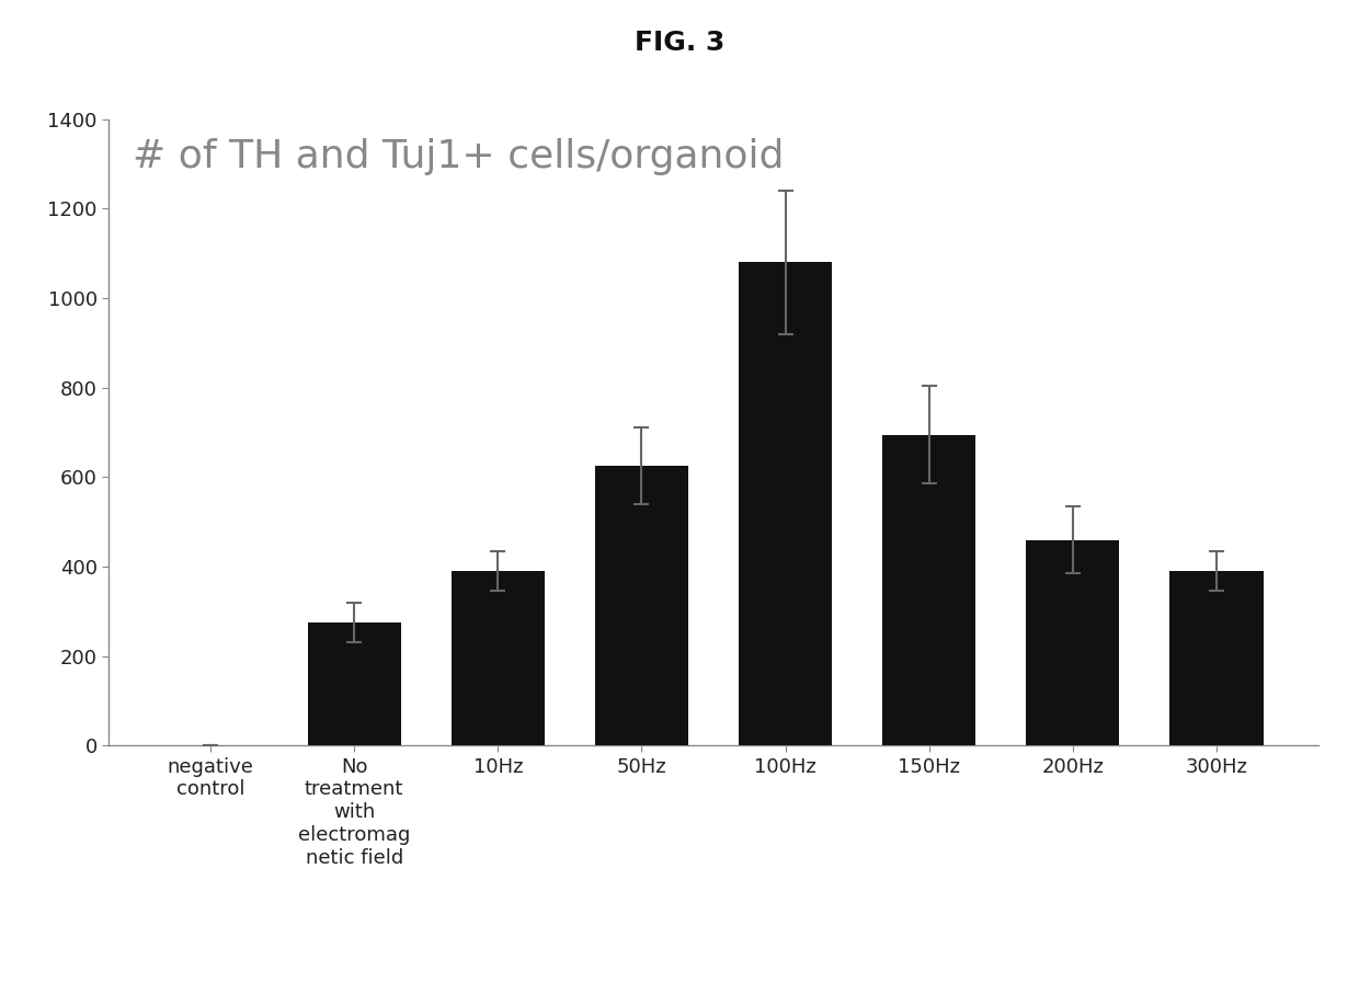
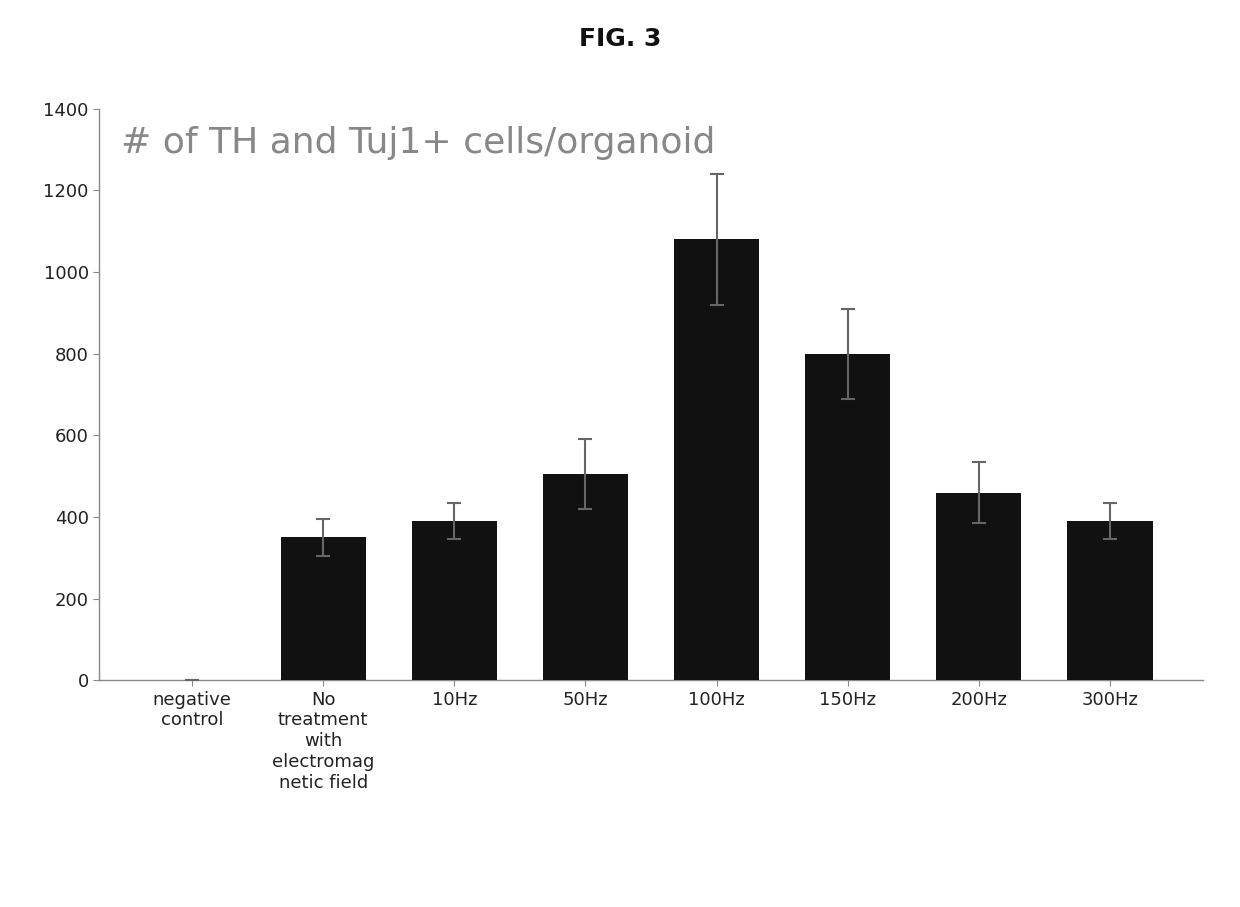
No treatment with electromag netic field: 275 -> 350
50Hz: 625 -> 505
150Hz: 695 -> 800
